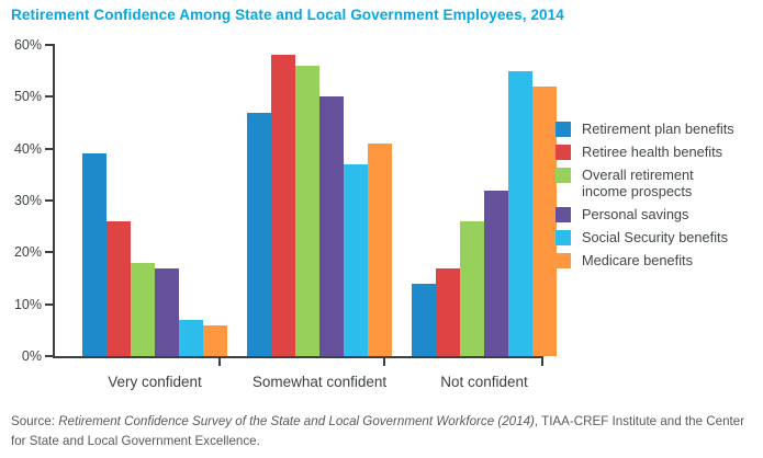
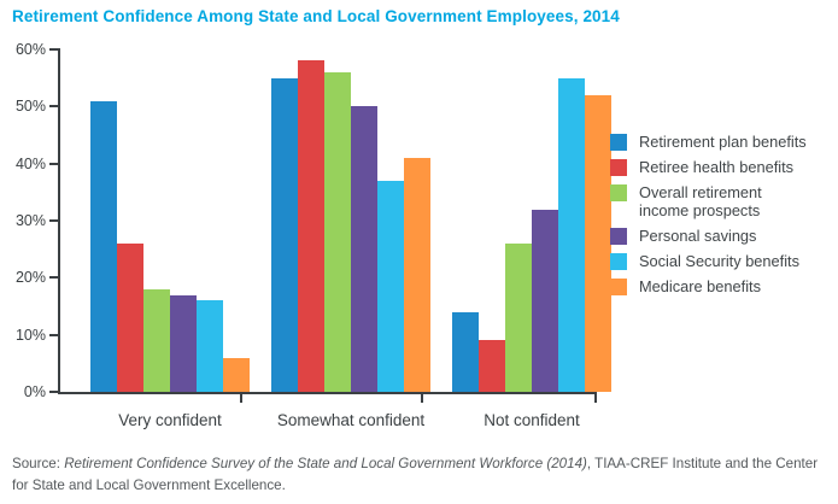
Retirement plan benefits/Very confident: 39% -> 51%
Social Security benefits/Very confident: 7% -> 16%
Retirement plan benefits/Somewhat confident: 47% -> 55%
Retiree health benefits/Not confident: 17% -> 9%
